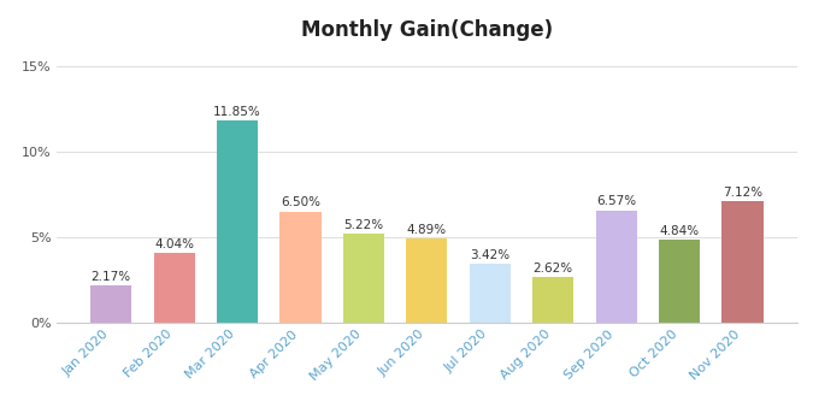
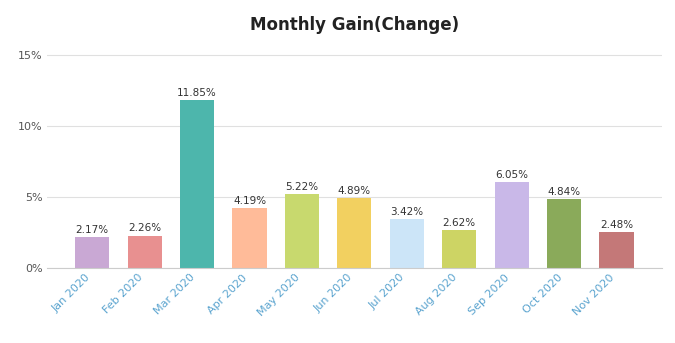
Feb 2020: 4.04% -> 2.26%
Apr 2020: 6.50% -> 4.19%
Sep 2020: 6.57% -> 6.05%
Nov 2020: 7.12% -> 2.48%
